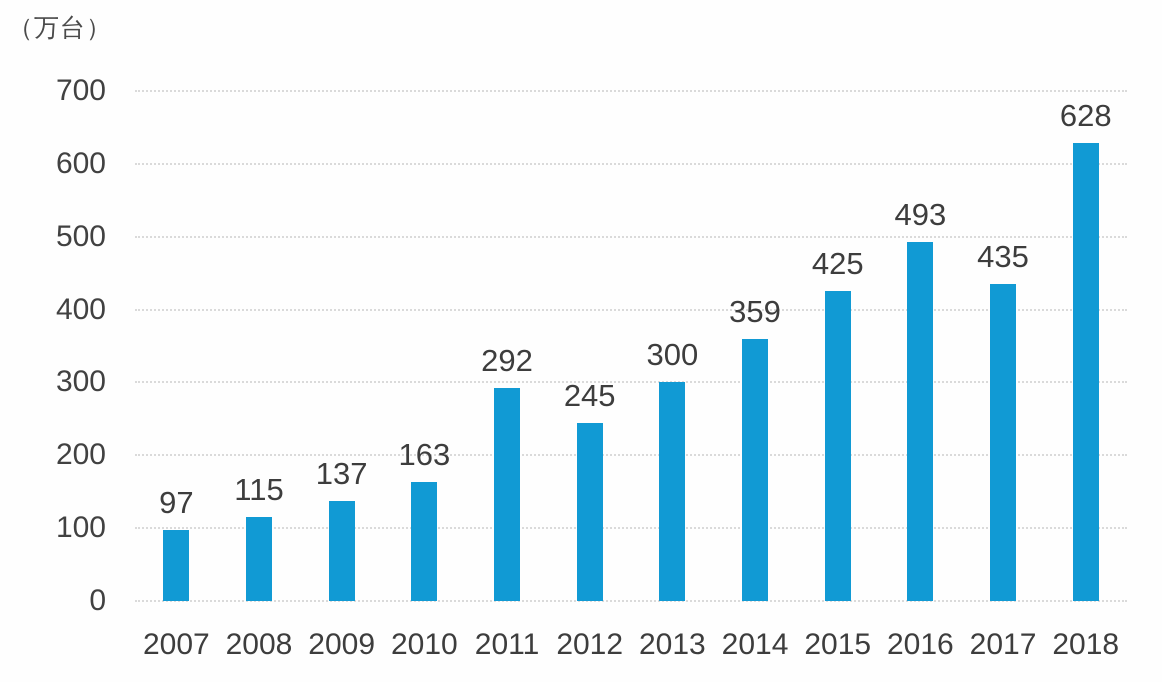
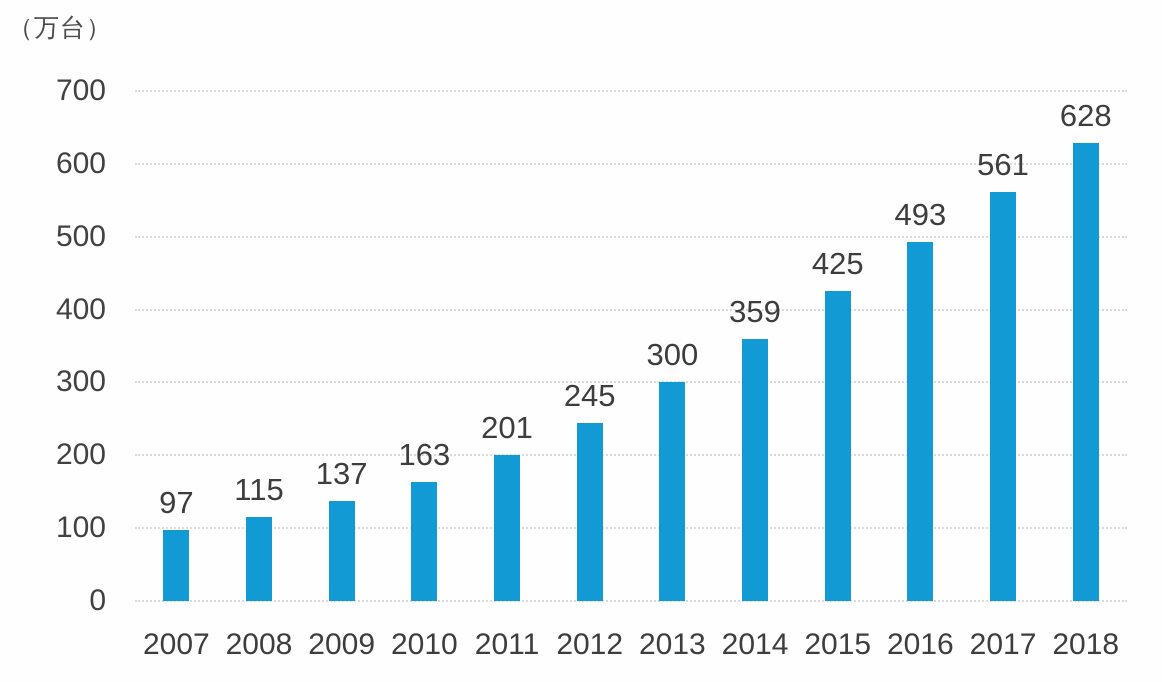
2011: 292 -> 201
2017: 435 -> 561
